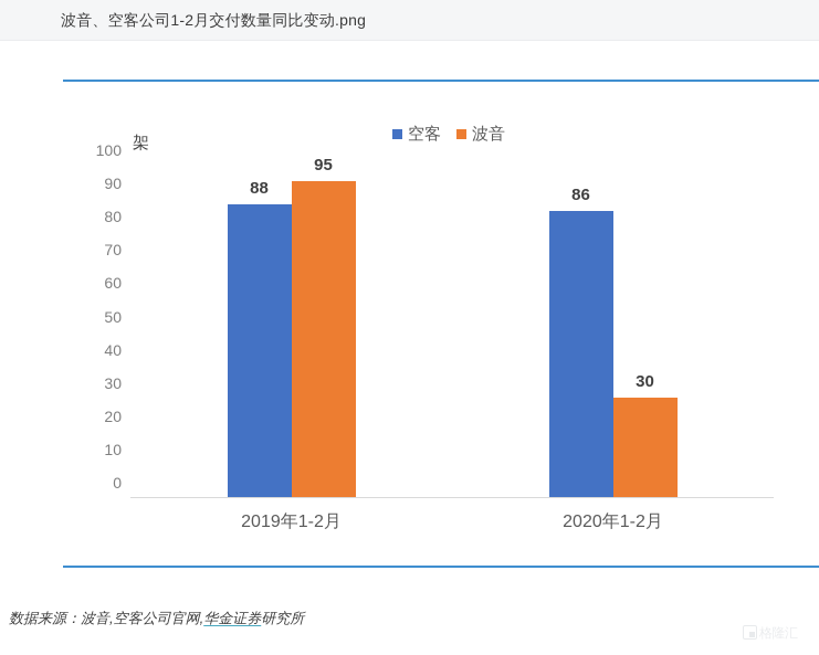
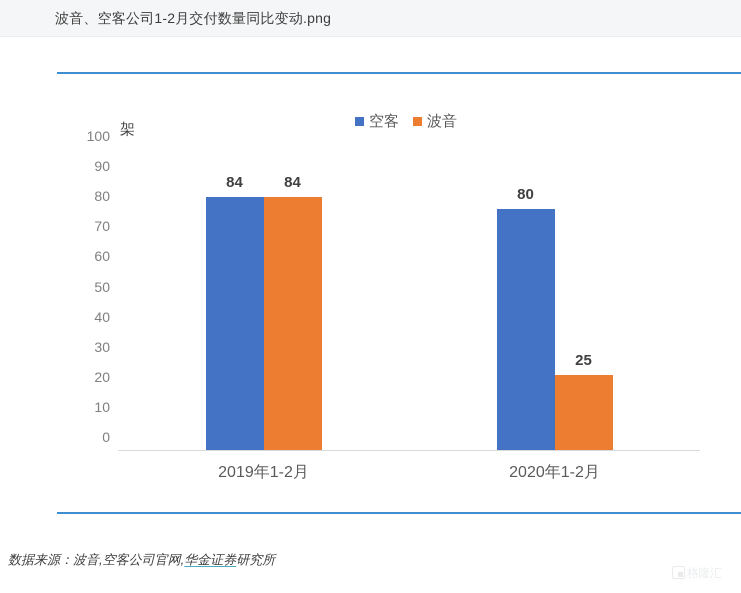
空客/2019年1-2月: 88 -> 84
波音/2019年1-2月: 95 -> 84
空客/2020年1-2月: 86 -> 80
波音/2020年1-2月: 30 -> 25
